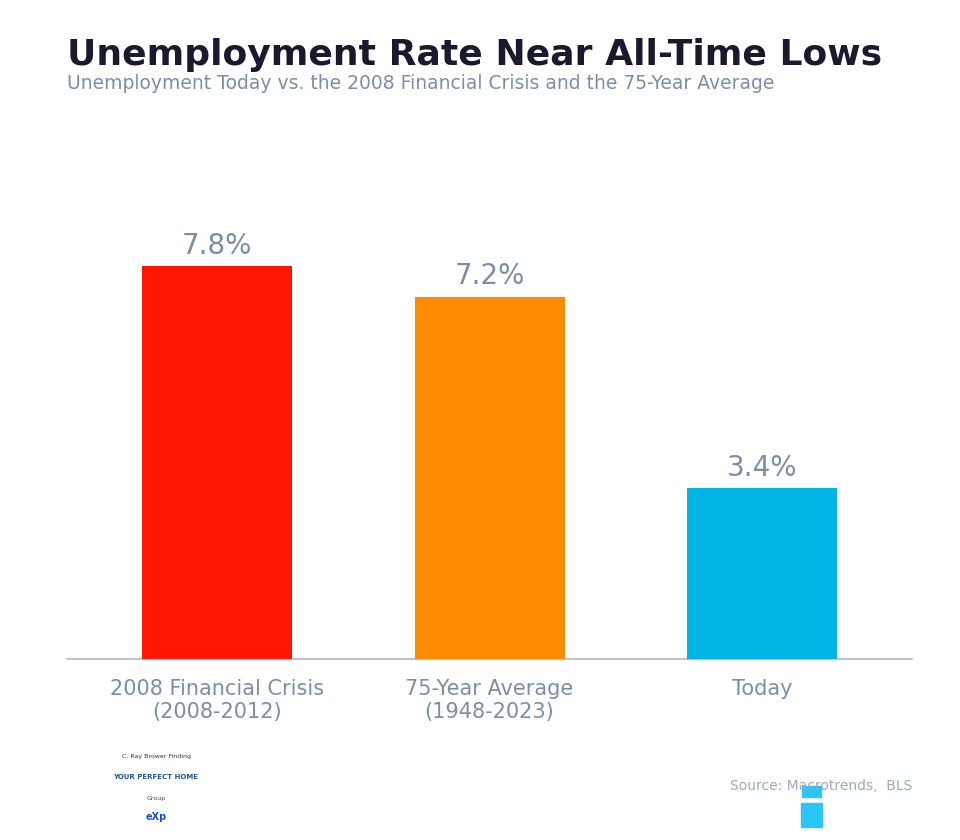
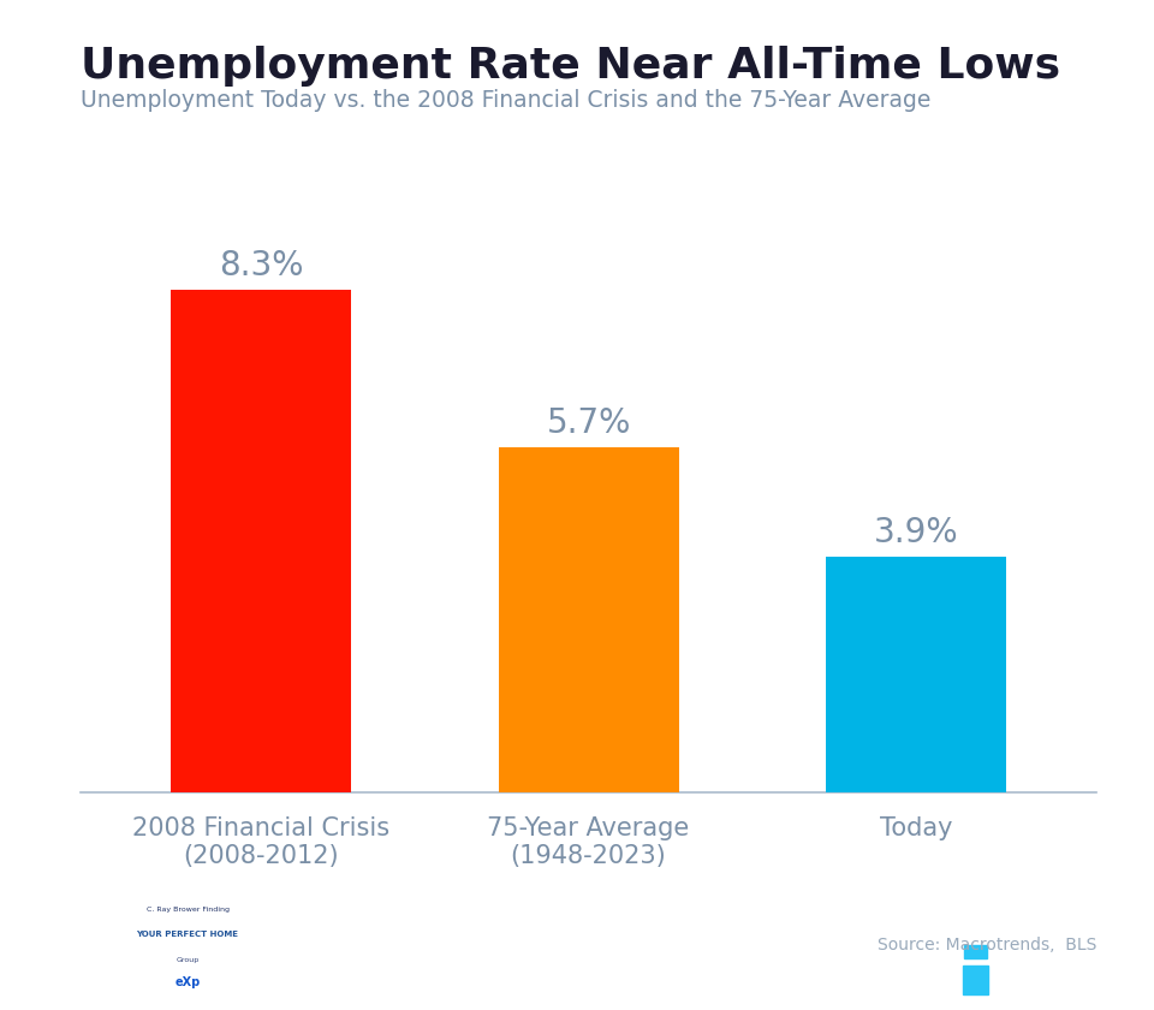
2008 Financial Crisis (2008-2012): 7.8% -> 8.3%
75-Year Average (1948-2023): 7.2% -> 5.7%
Today: 3.4% -> 3.9%
